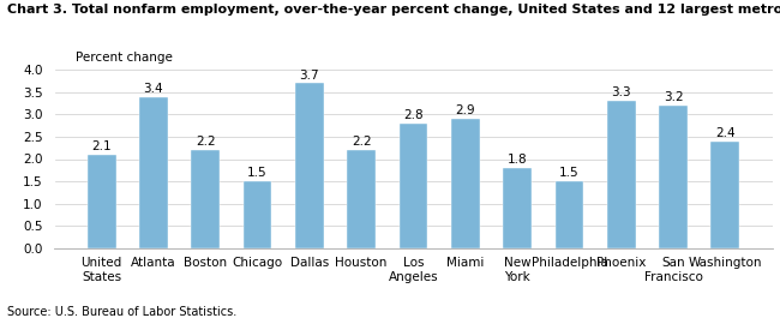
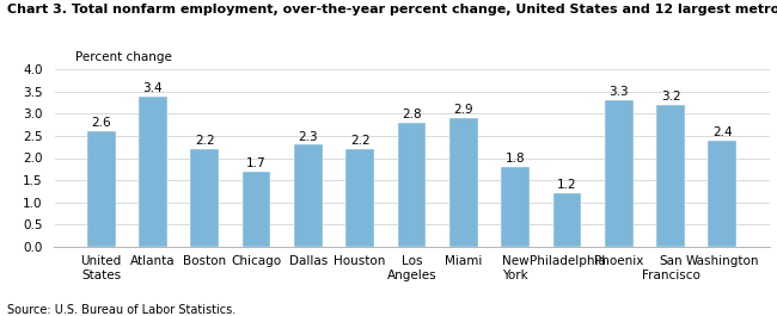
United States: 2.1 -> 2.6
Chicago: 1.5 -> 1.7
Dallas: 3.7 -> 2.3
Philadelphia: 1.5 -> 1.2
